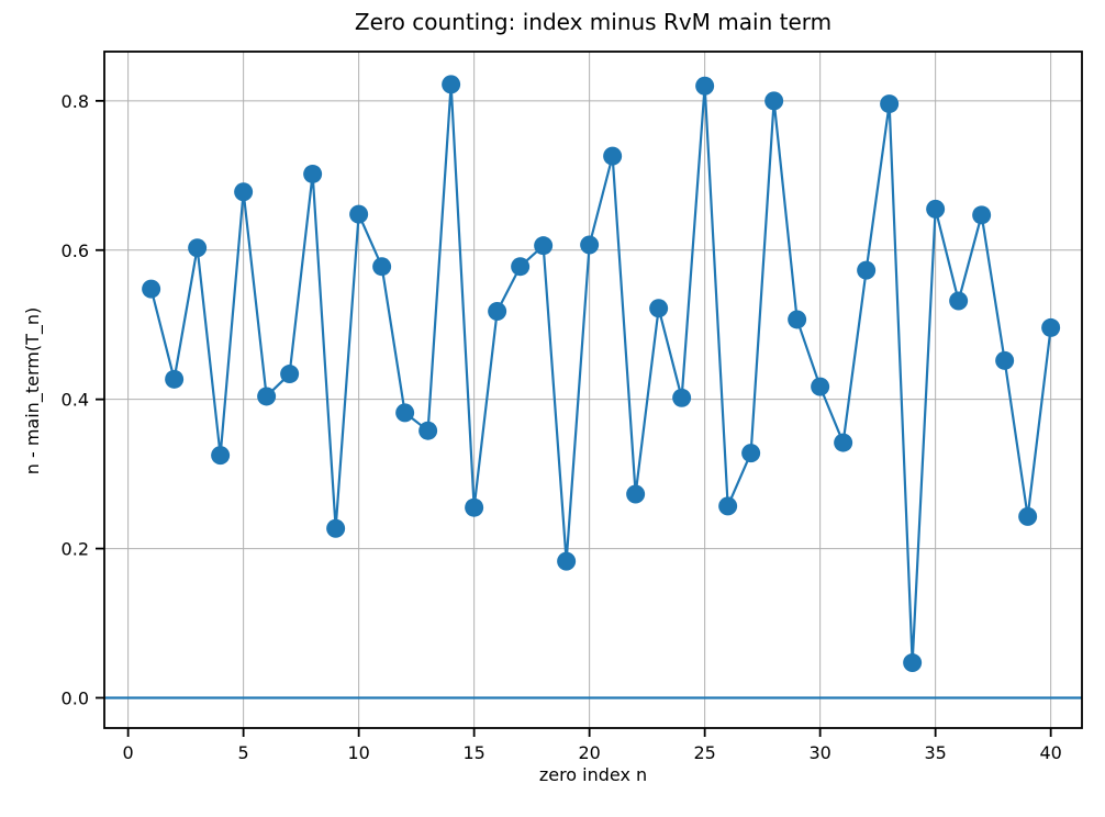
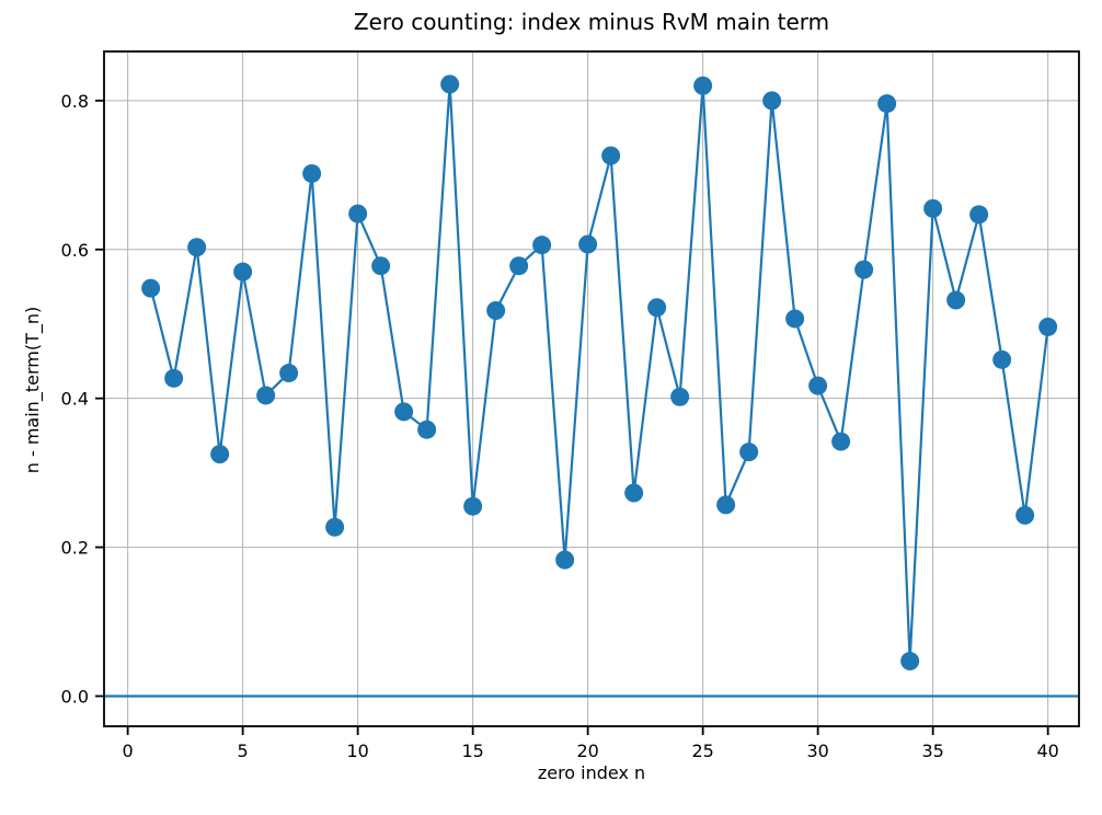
5: 0.68 -> 0.57
